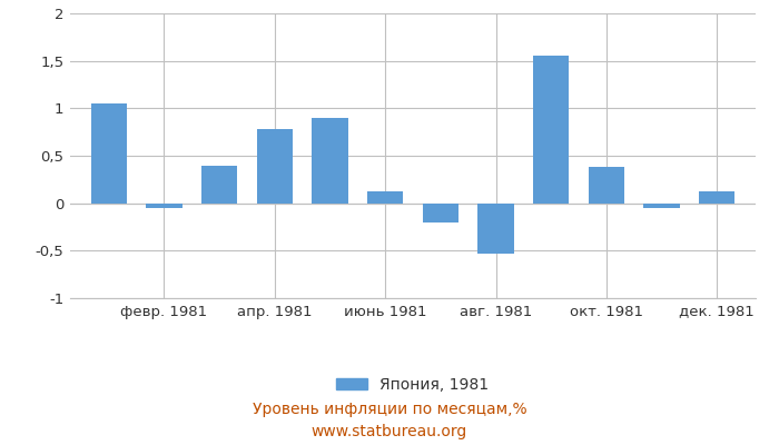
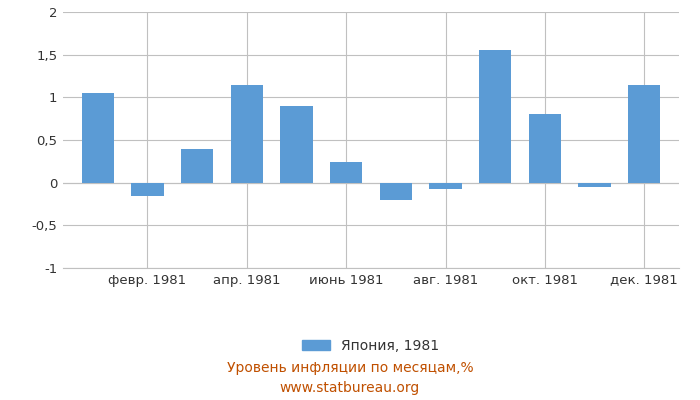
февр. 1981: -0,05 -> -0,16
апр. 1981: 0,78 -> 1,14
июнь 1981: 0,13 -> 0,24
авг. 1981: -0,53 -> -0,08
окт. 1981: 0,38 -> 0,80
дек. 1981: 0,13 -> 1,14
